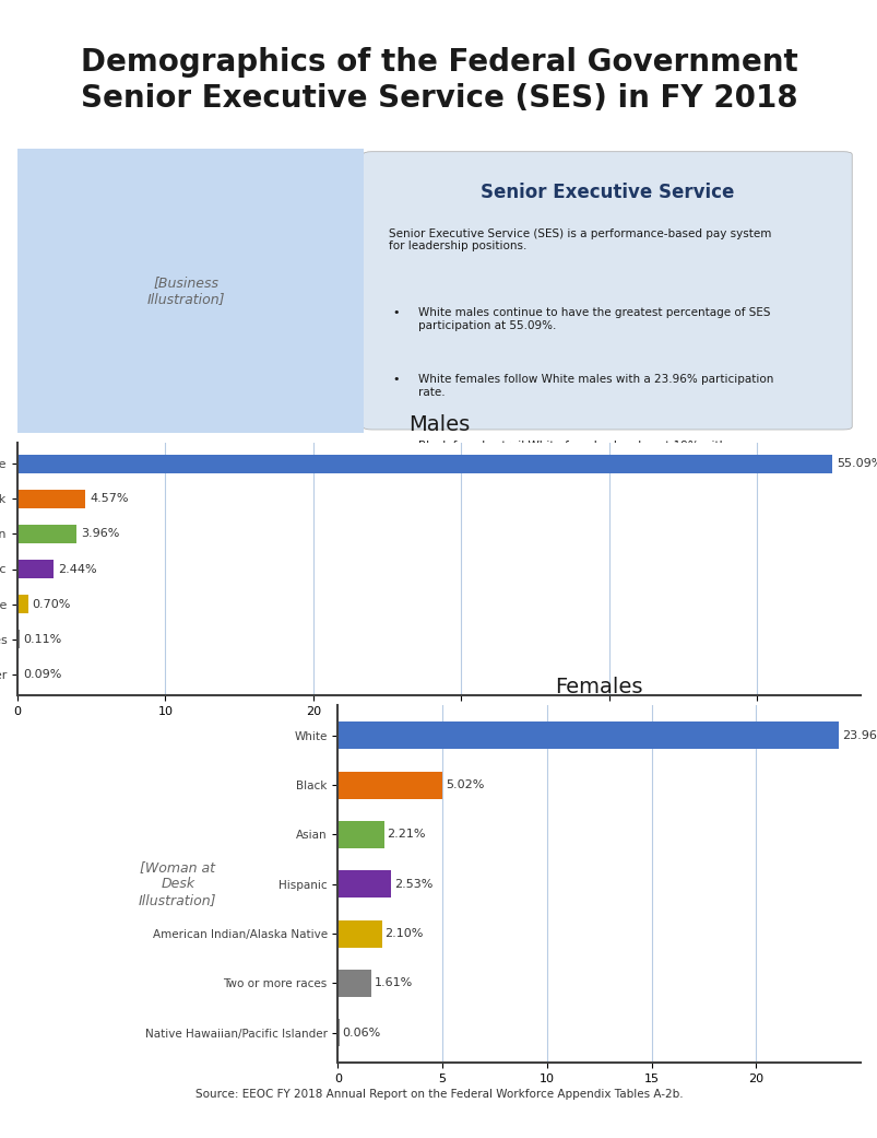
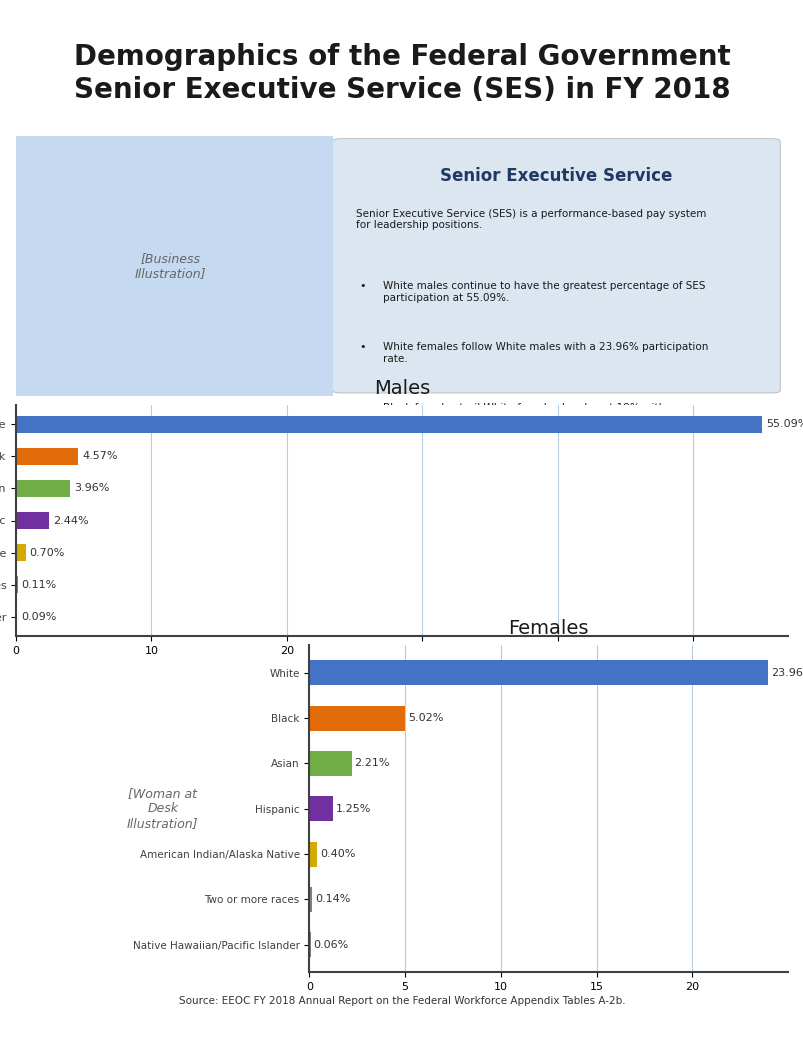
Females/Hispanic: 2.53% -> 1.25%
Females/American Indian/Alaska Native: 2.10% -> 0.40%
Females/Two or more races: 1.61% -> 0.14%
